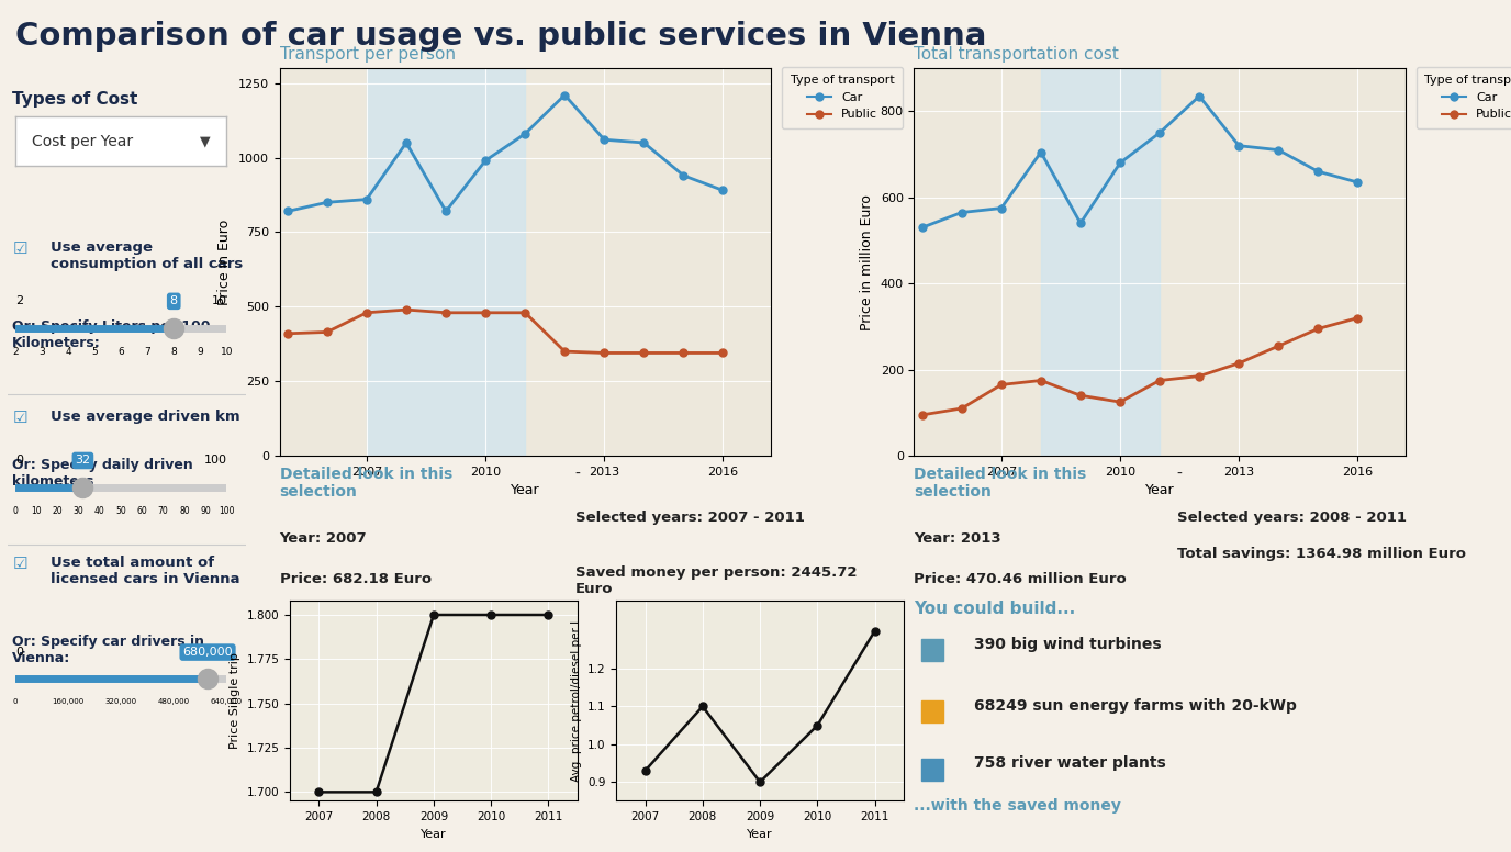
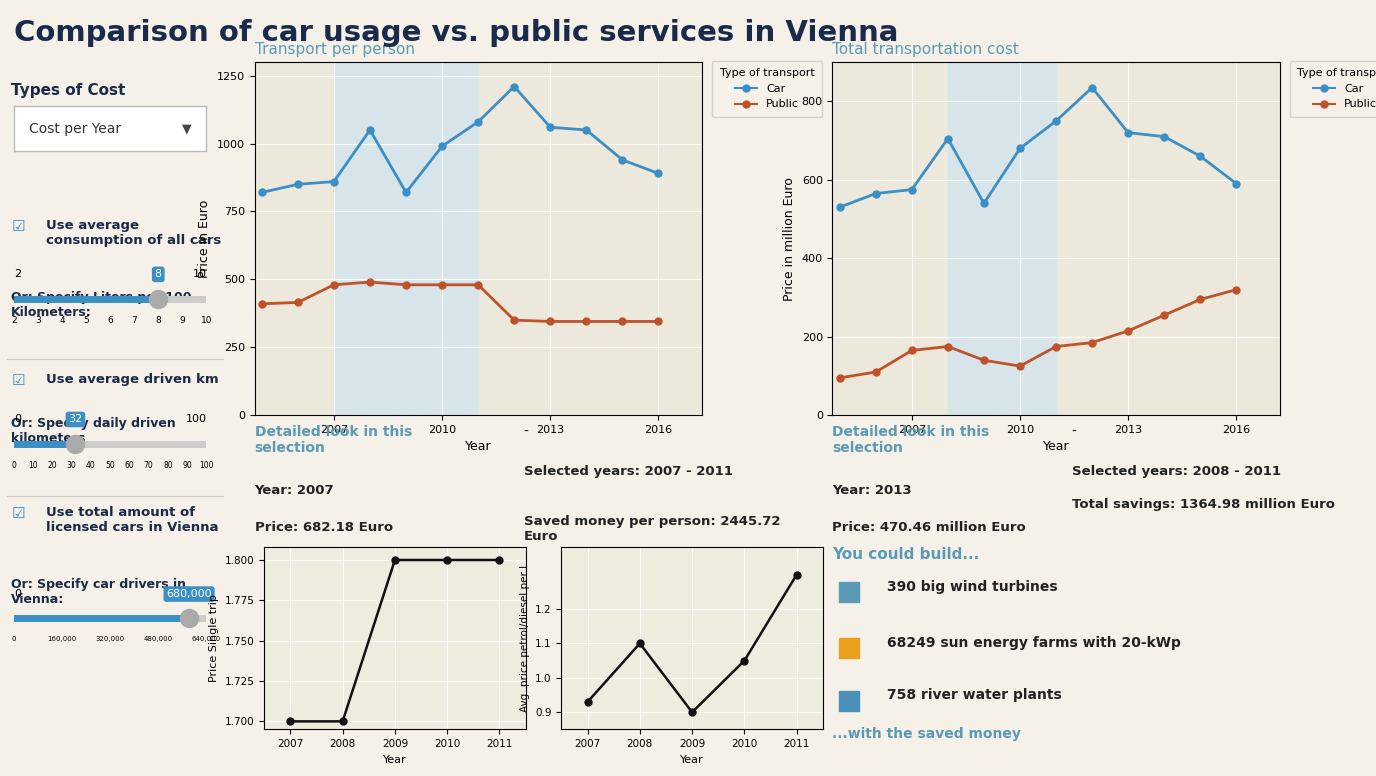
Total transportation cost/Car/2016: 635 -> 590
